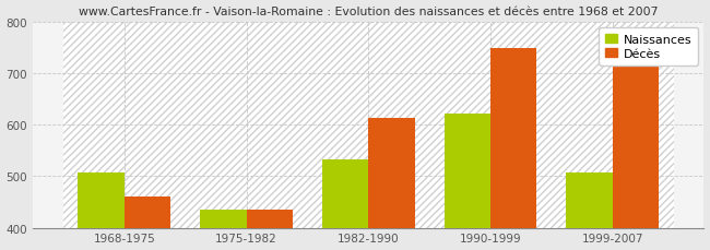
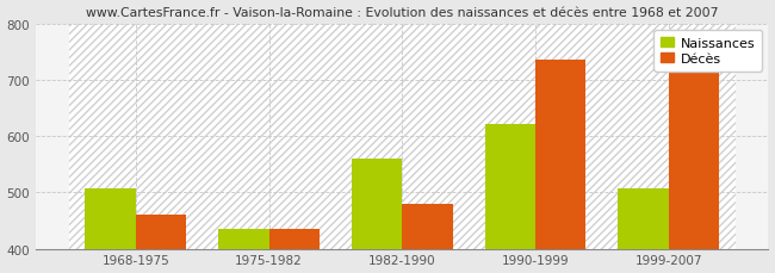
Naissances/1982-1990: 533 -> 560
Décès/1982-1990: 612 -> 480
Décès/1990-1999: 748 -> 735
